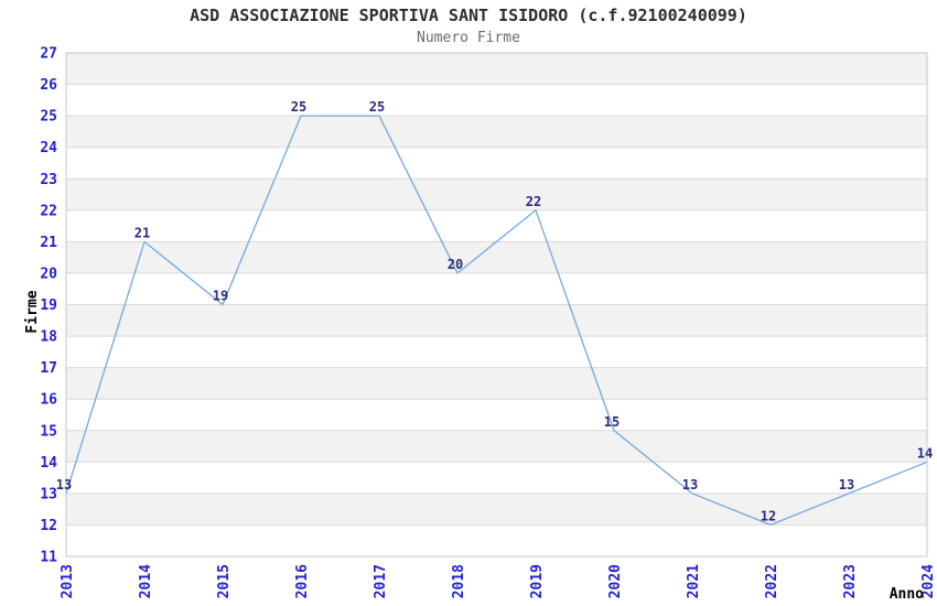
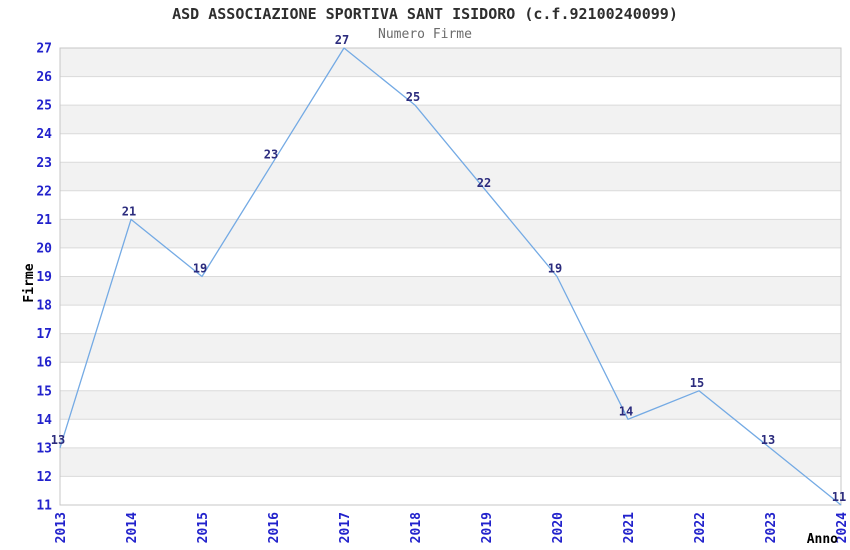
2016: 25 -> 23
2017: 25 -> 27
2018: 20 -> 25
2020: 15 -> 19
2021: 13 -> 14
2022: 12 -> 15
2024: 14 -> 11
